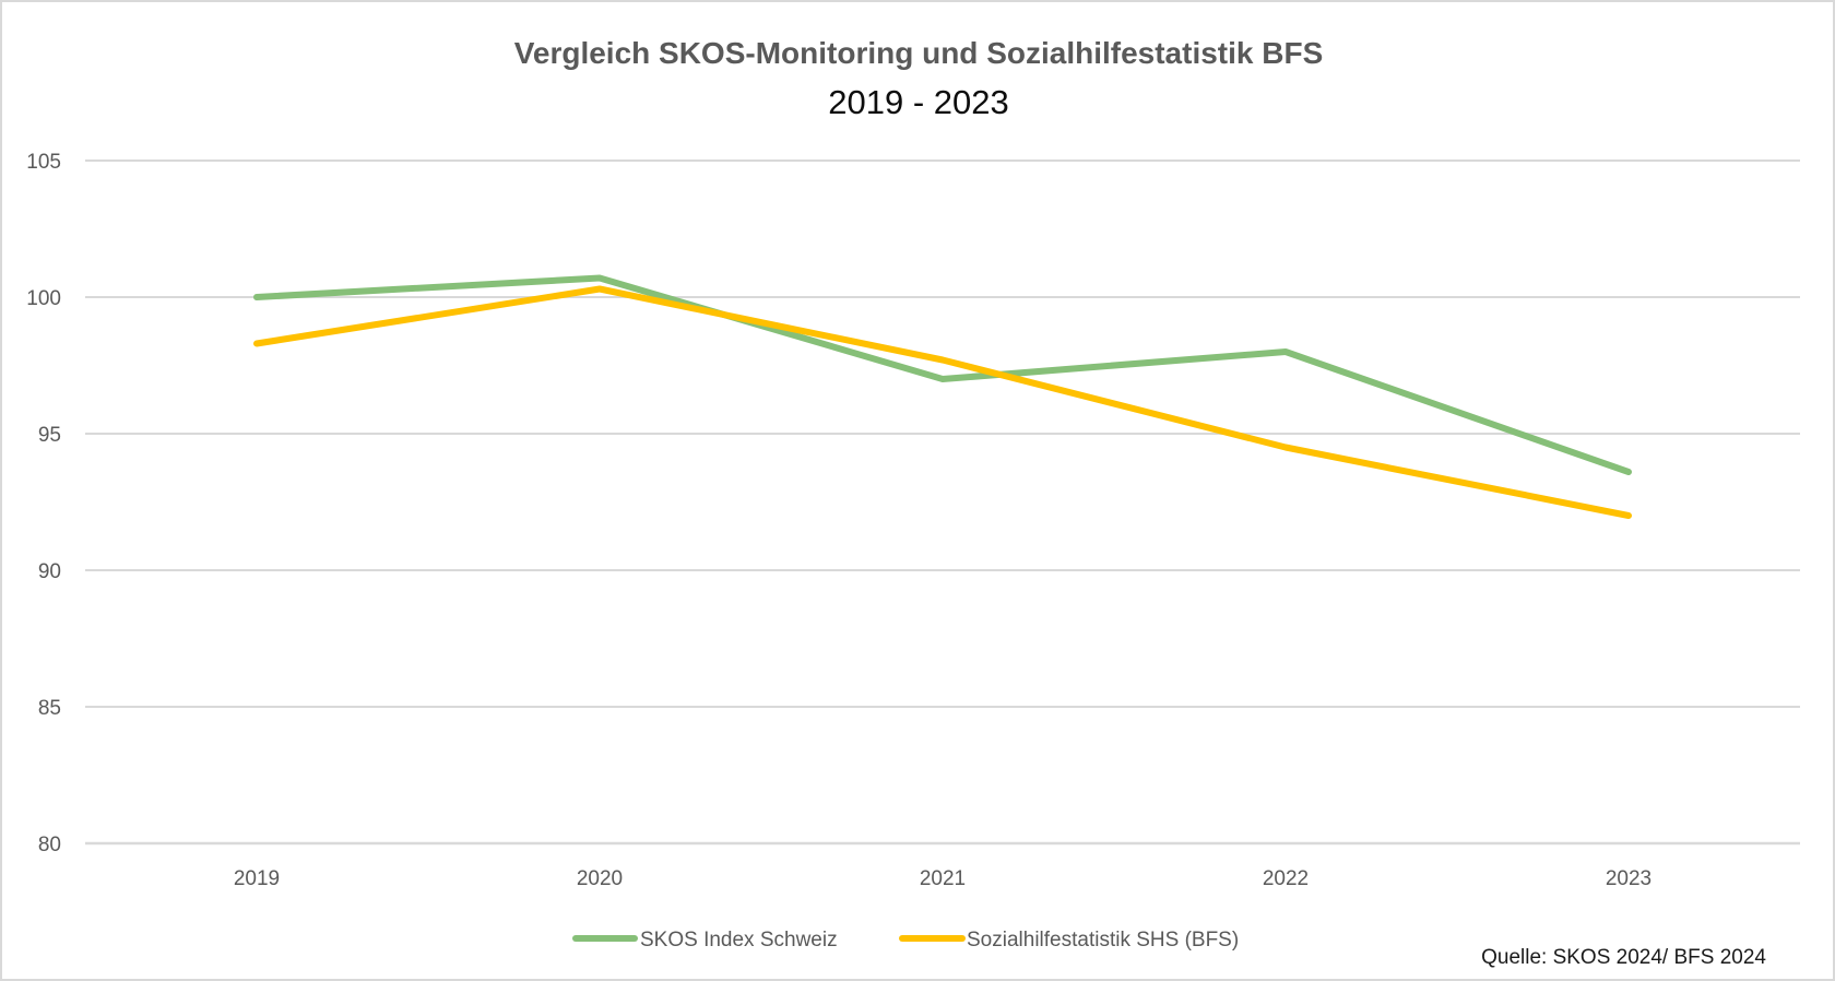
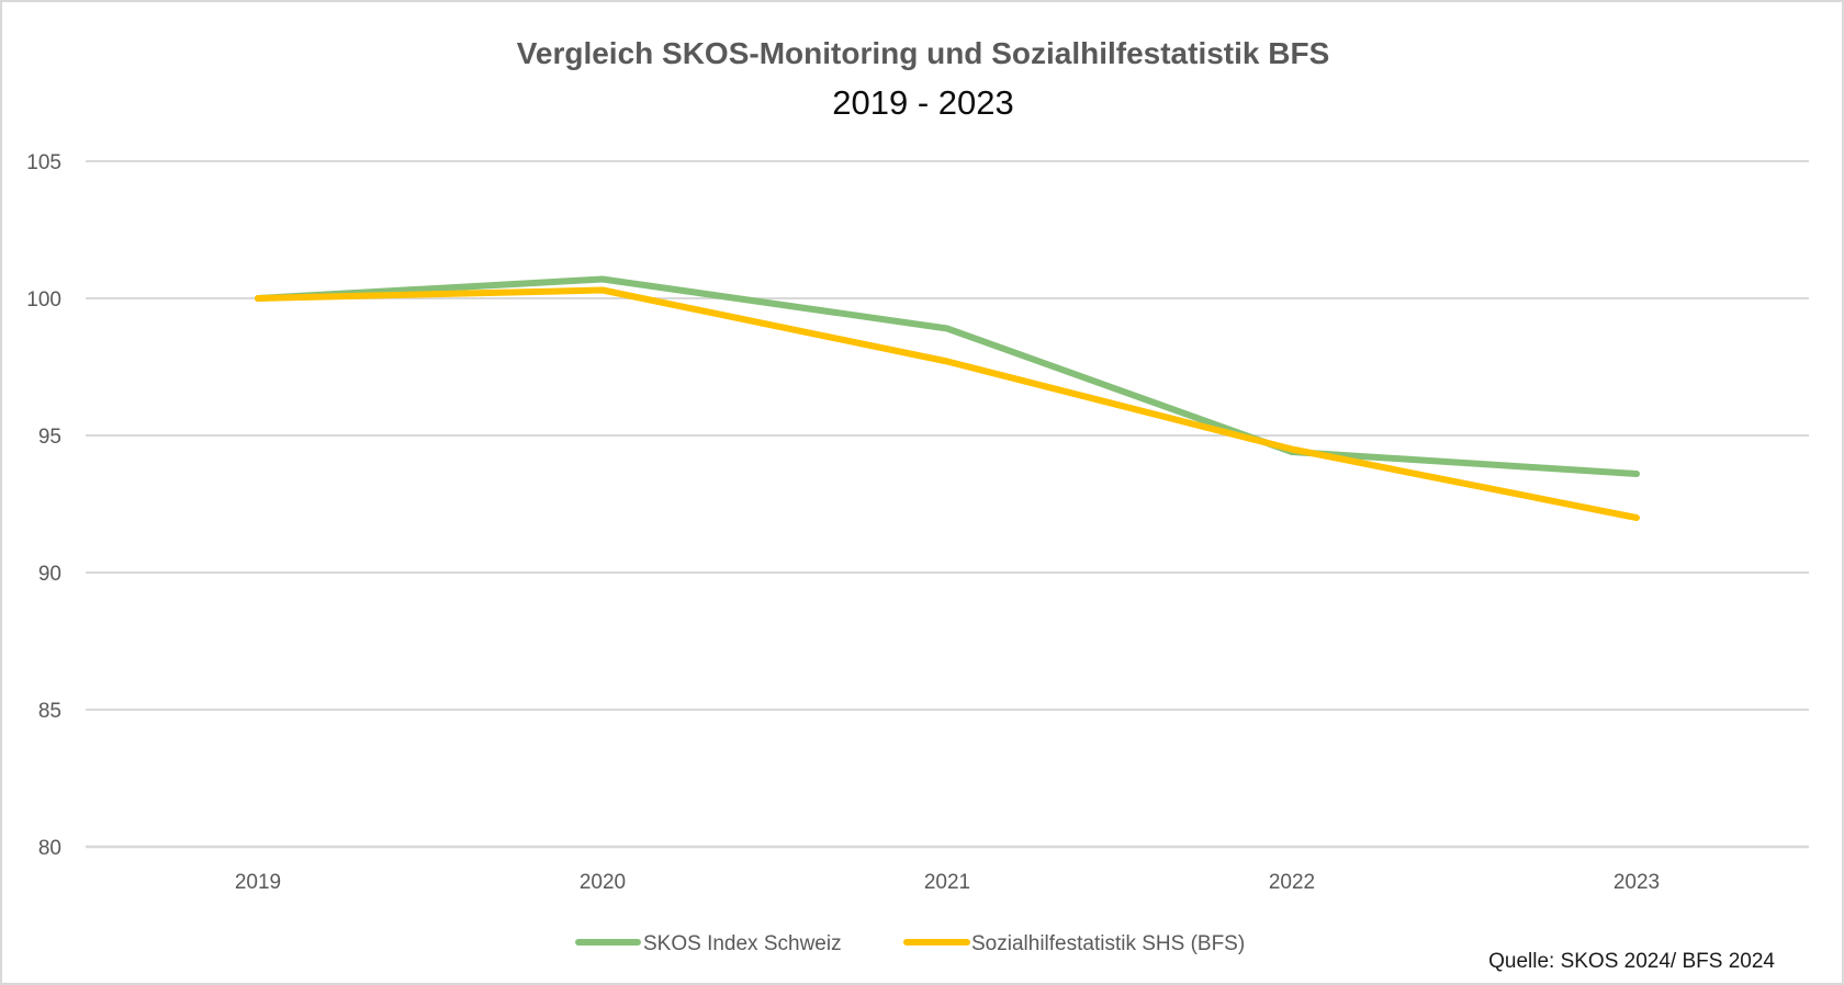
Sozialhilfestatistik SHS (BFS)/2019: 98.3 -> 100.0
SKOS Index Schweiz/2021: 97.0 -> 98.9
SKOS Index Schweiz/2022: 98.0 -> 94.4
